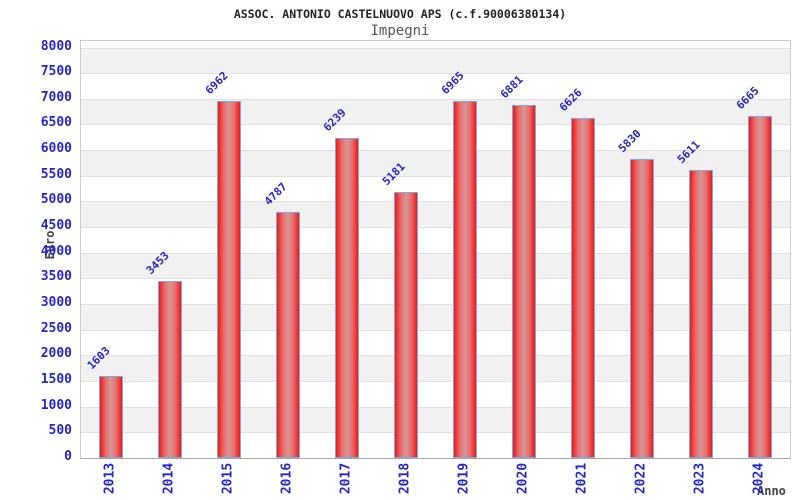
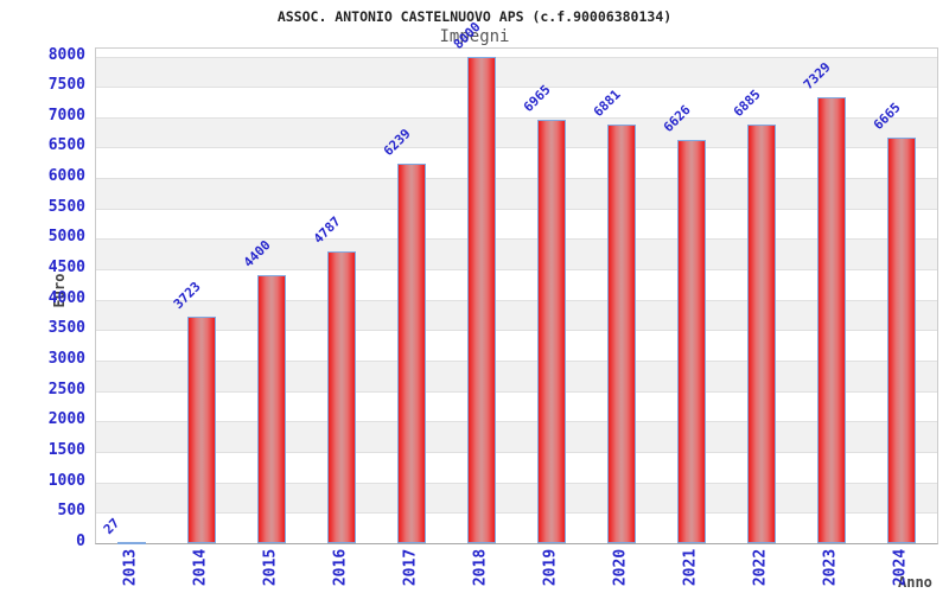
2013: 1603 -> 27
2014: 3453 -> 3723
2015: 6962 -> 4400
2018: 5181 -> 8000
2022: 5830 -> 6885
2023: 5611 -> 7329
